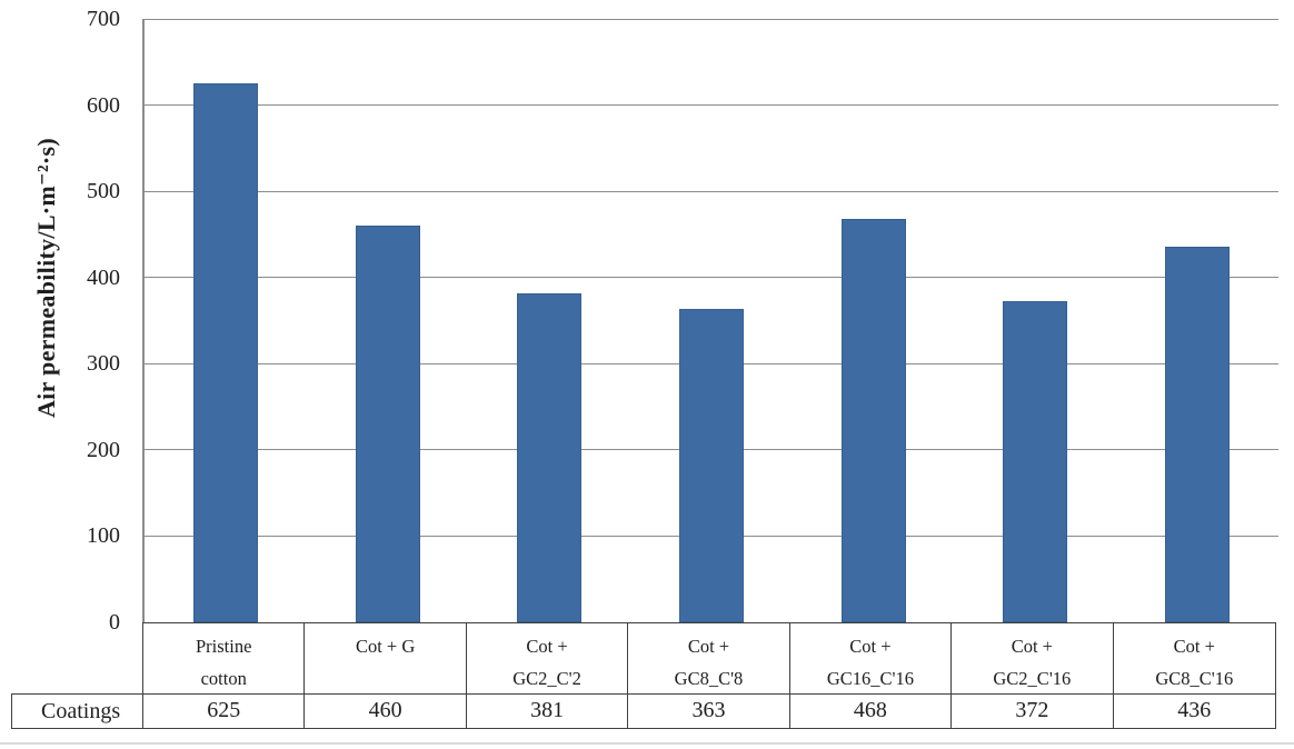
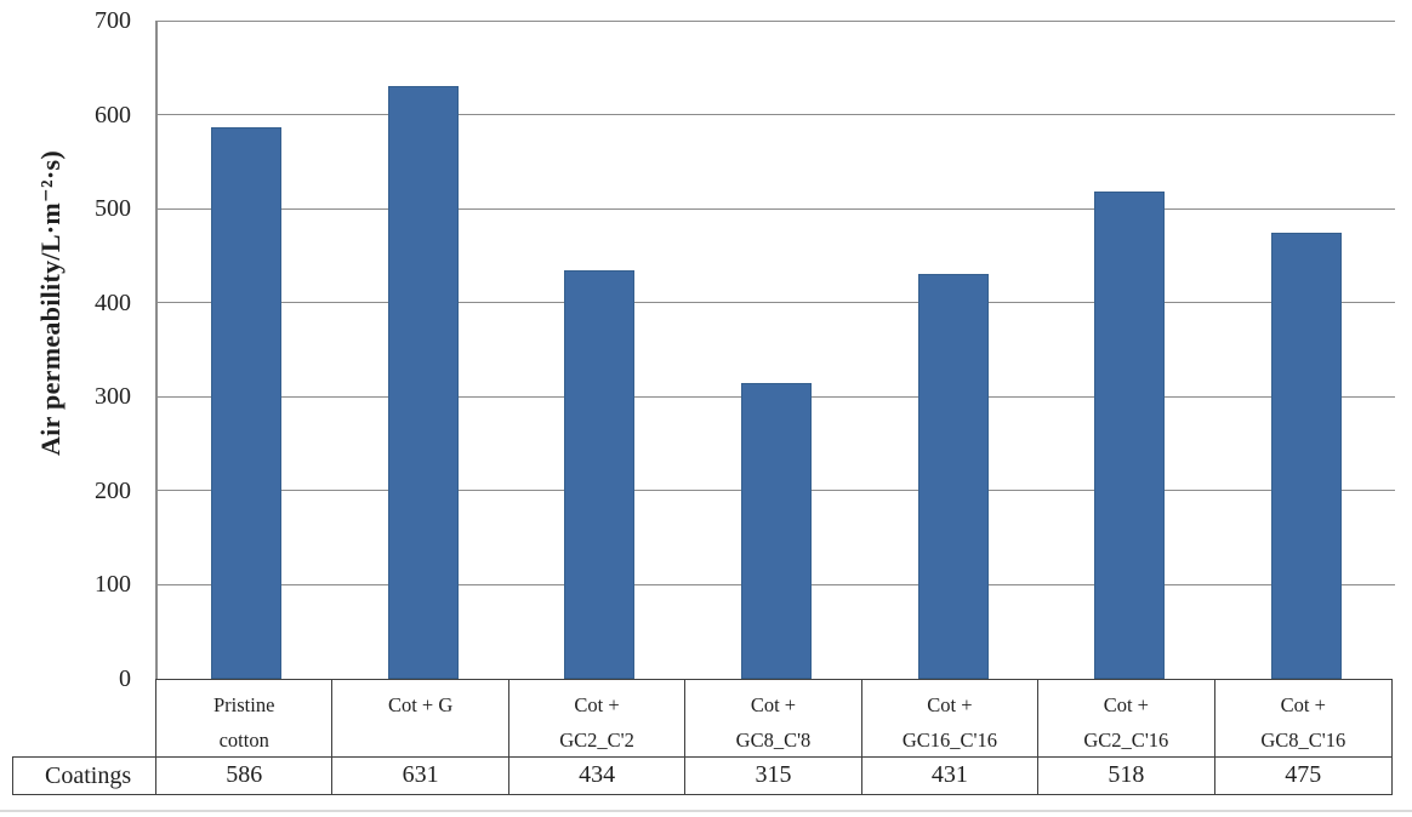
Pristine cotton: 625 -> 586
Cot + G: 460 -> 631
Cot + GC2_C'2: 381 -> 434
Cot + GC8_C'8: 363 -> 315
Cot + GC16_C'16: 468 -> 431
Cot + GC2_C'16: 372 -> 518
Cot + GC8_C'16: 436 -> 475
